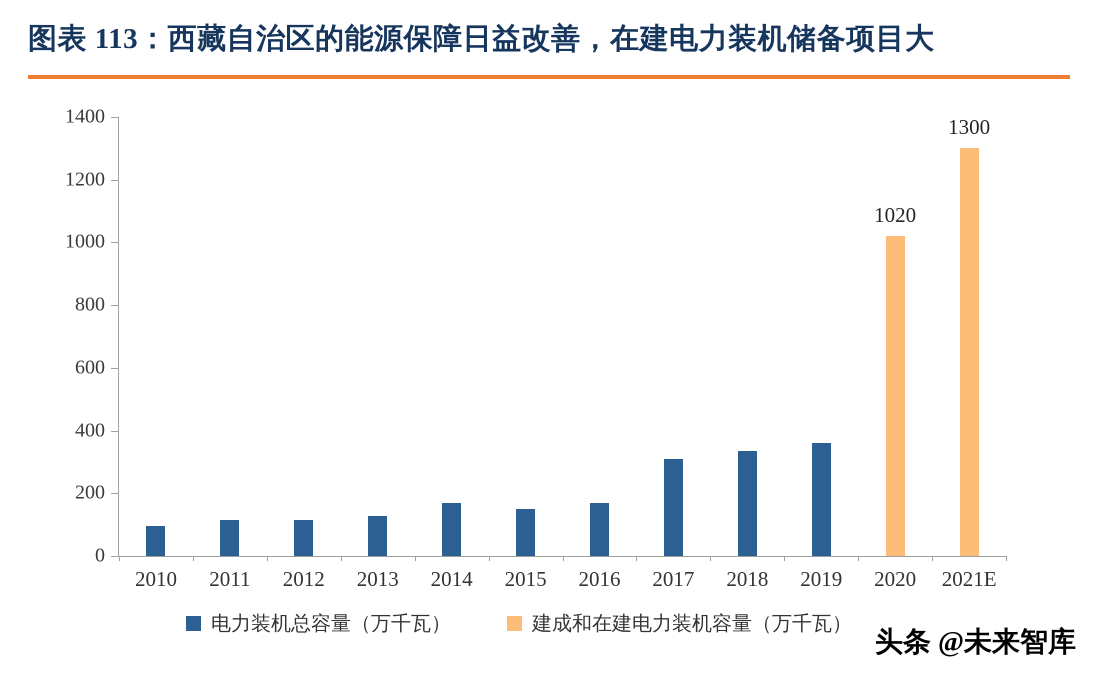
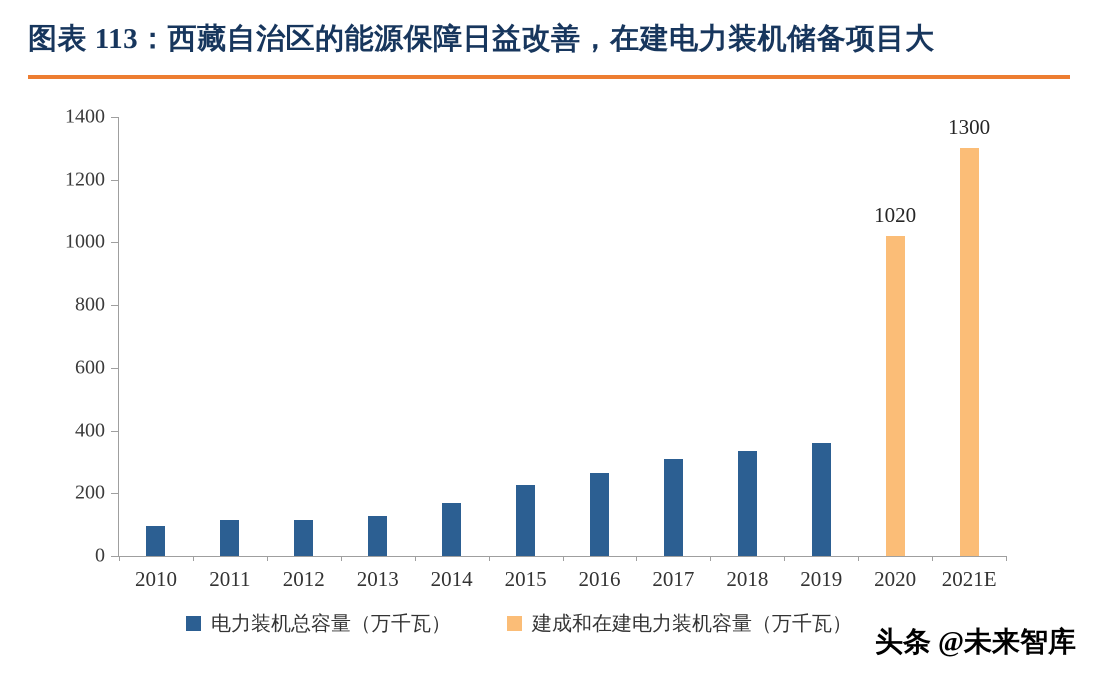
电力装机总容量（万千瓦）/2015: 150 -> 230
电力装机总容量（万千瓦）/2016: 170 -> 260
